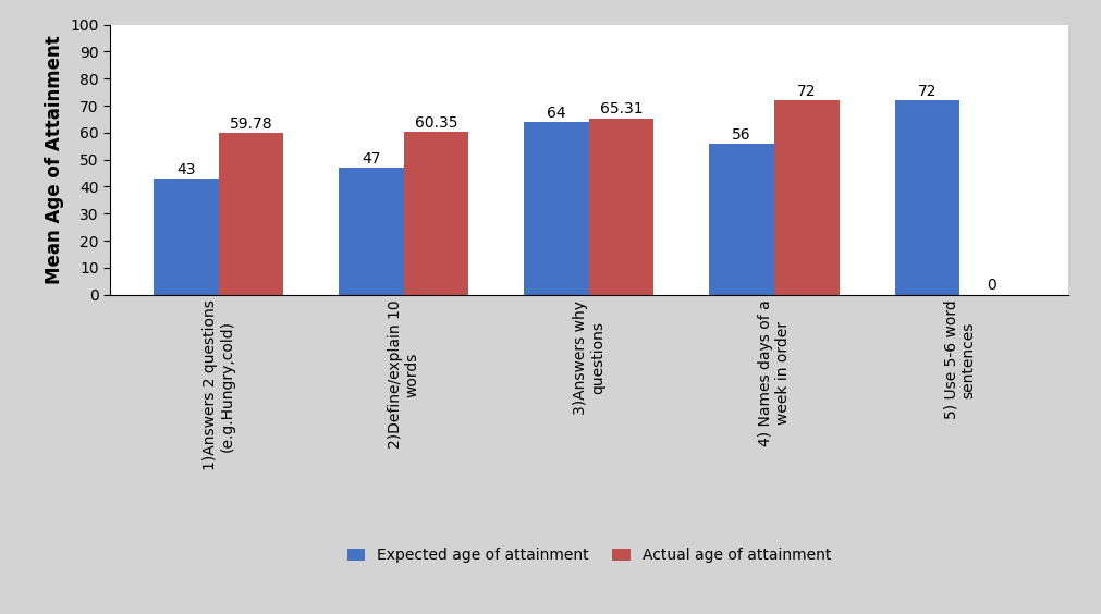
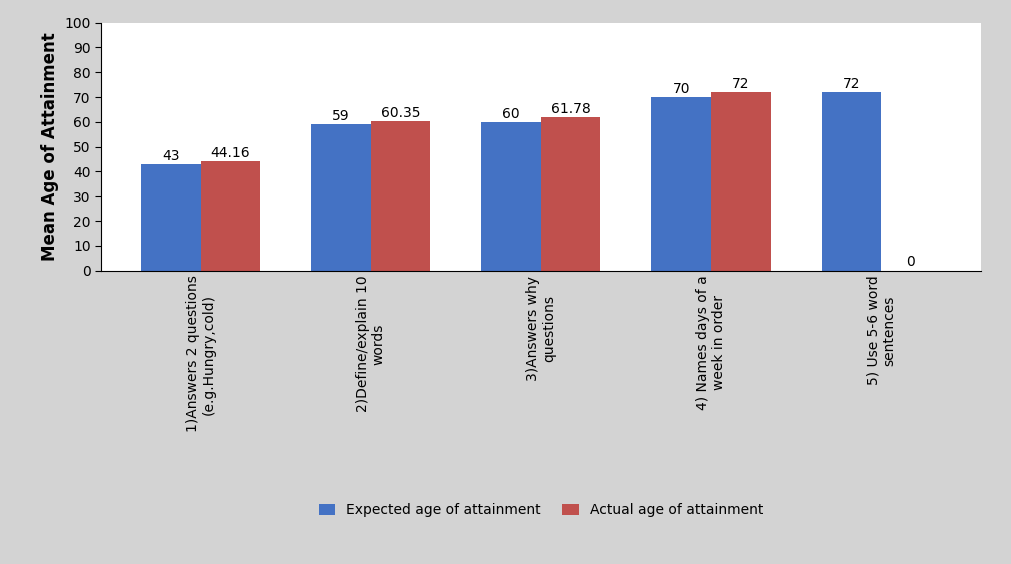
Actual age of attainment/1)Answers 2 questions (e.g.Hungry,cold): 59.78 -> 44.16
Expected age of attainment/2)Define/explain 10 words: 47 -> 59
Expected age of attainment/3)Answers why questions: 64 -> 60
Actual age of attainment/3)Answers why questions: 65.31 -> 61.78
Expected age of attainment/4) Names days of a week in order: 56 -> 70
